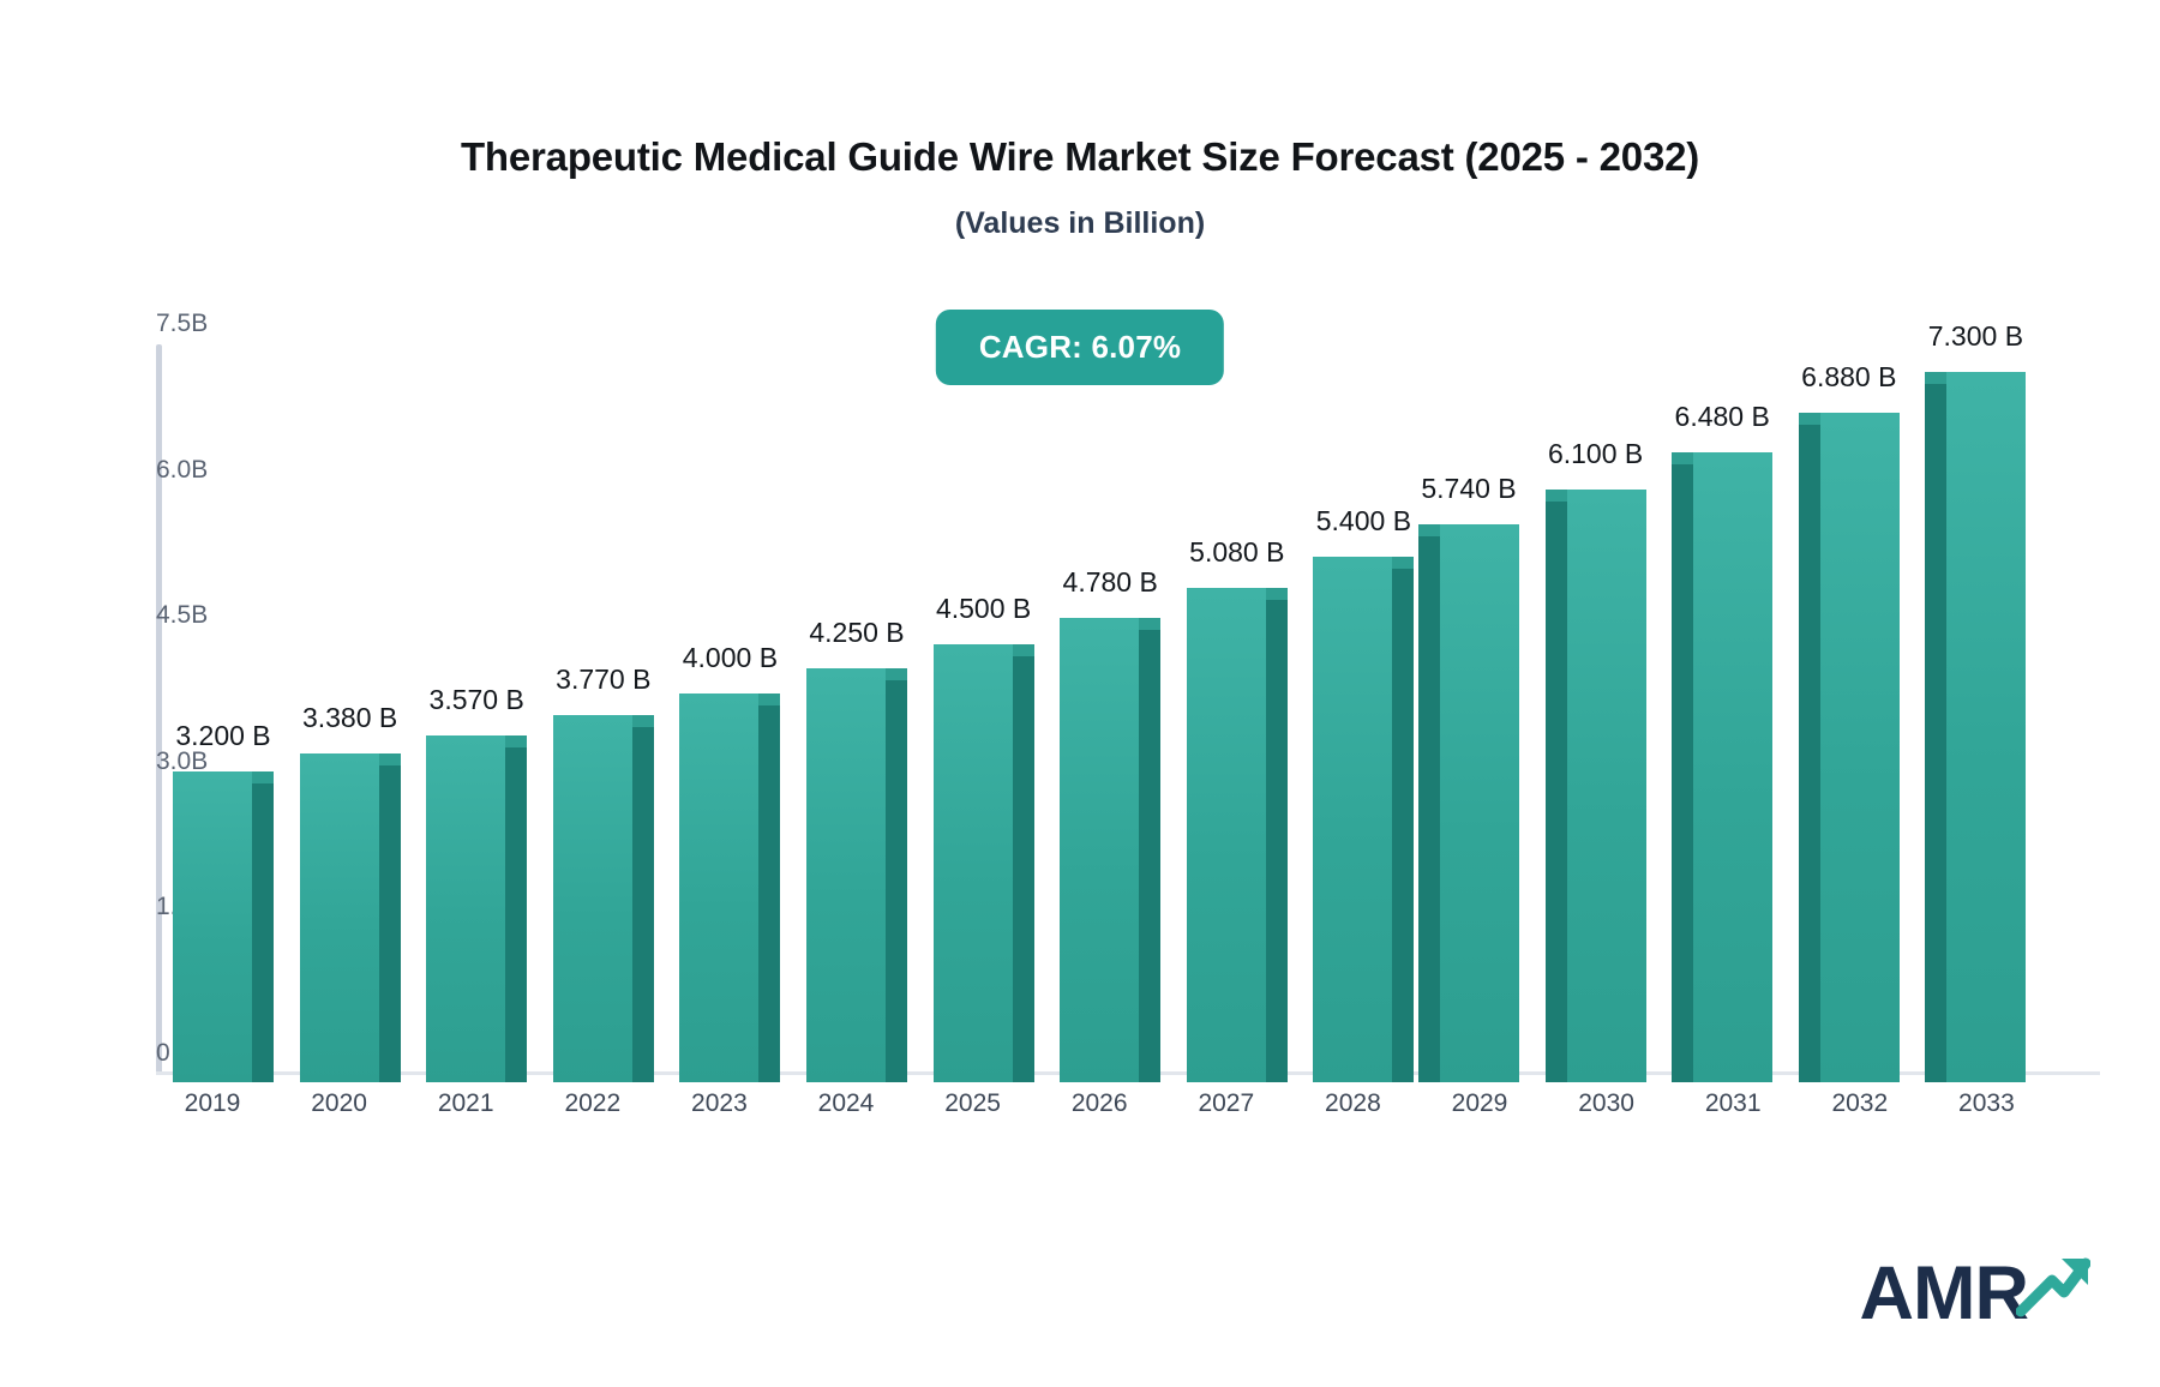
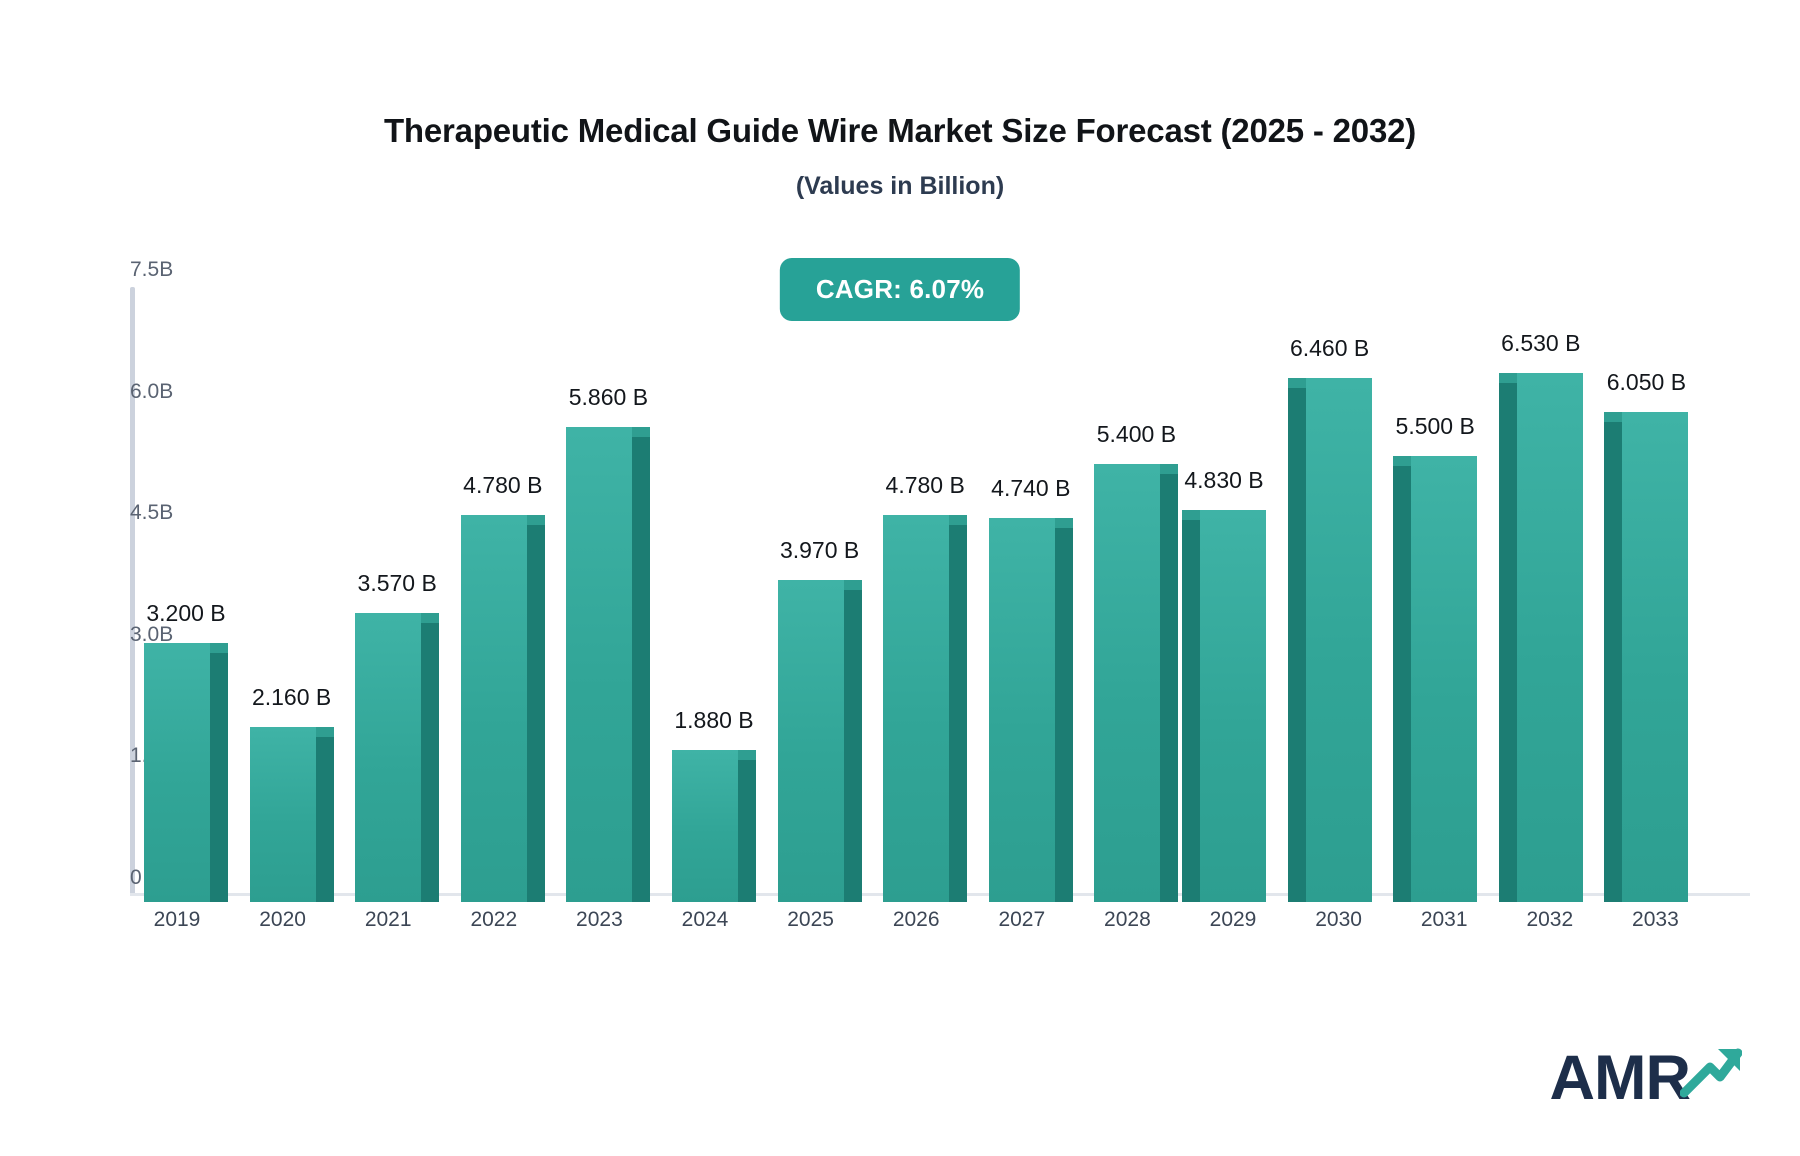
2020: 3.380 -> 2.160
2022: 3.770 -> 4.780
2023: 4.000 -> 5.860
2024: 4.250 -> 1.880
2025: 4.500 -> 3.970
2027: 5.080 -> 4.740
2029: 5.740 -> 4.830
2030: 6.100 -> 6.460
2031: 6.480 -> 5.500
2032: 6.880 -> 6.530
2033: 7.300 -> 6.050
